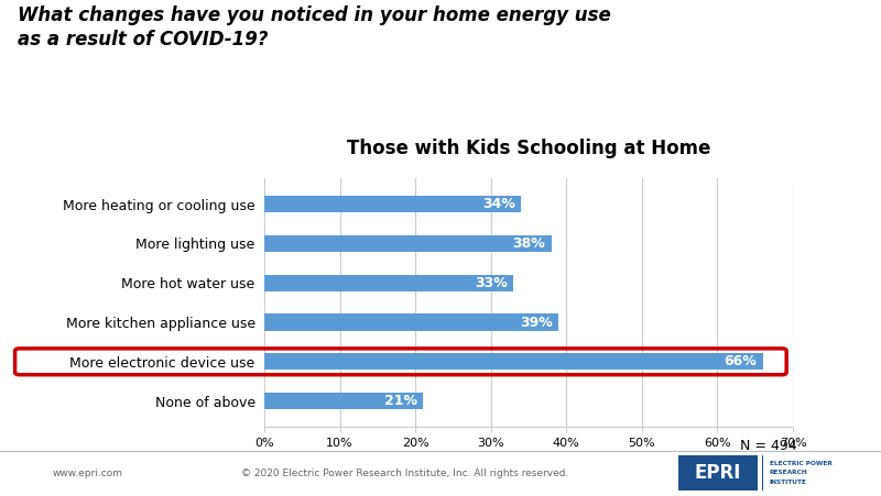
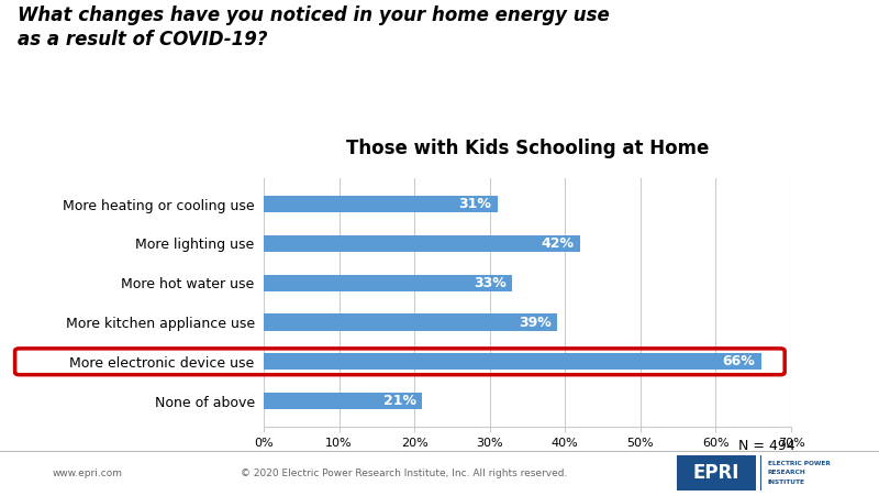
More heating or cooling use: 34% -> 31%
More lighting use: 38% -> 42%
